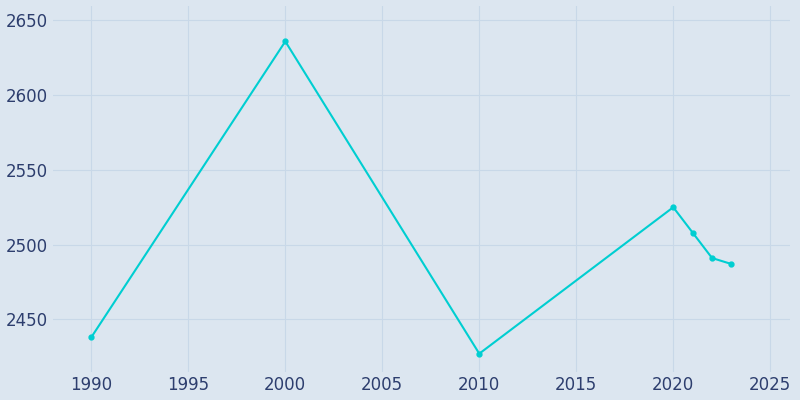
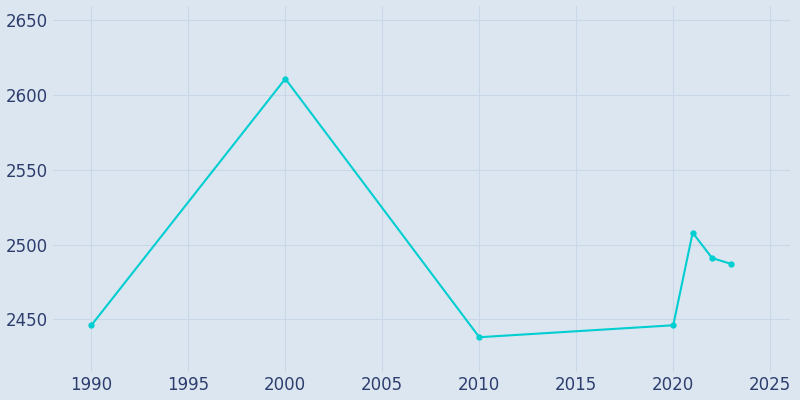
1990: 2438 -> 2446
2000: 2636 -> 2611
2010: 2427 -> 2438
2020: 2525 -> 2446
